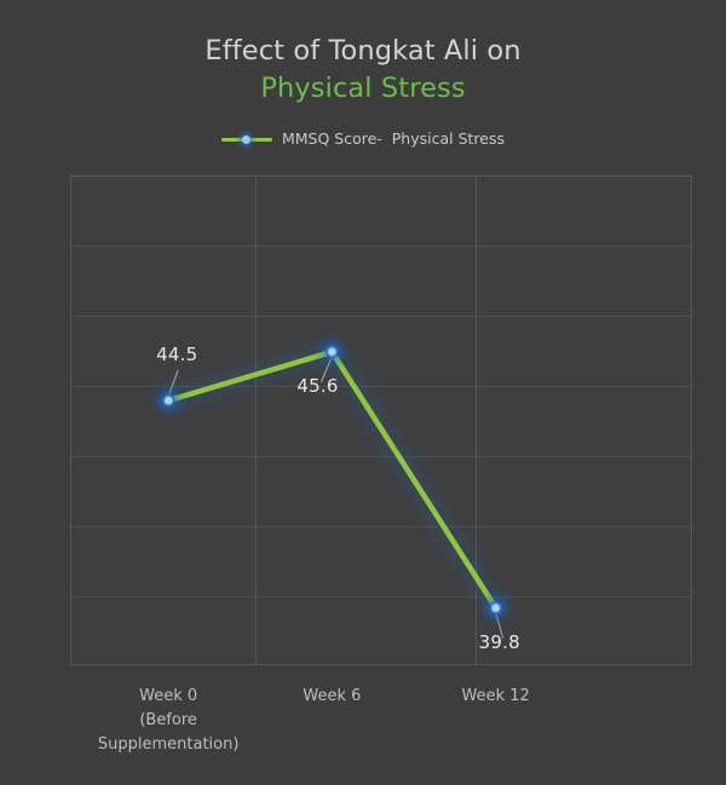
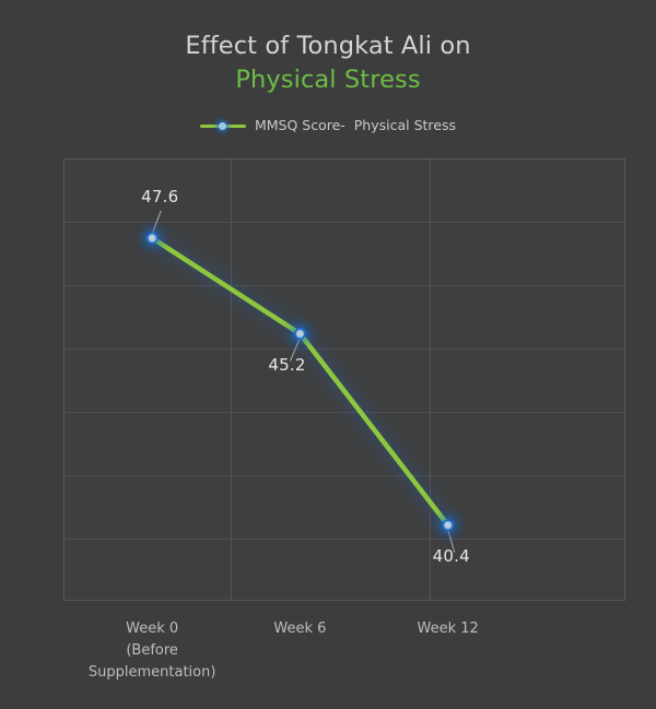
Week 0 (Before Supplementation): 44.5 -> 47.6
Week 6: 45.6 -> 45.2
Week 12: 39.8 -> 40.4
